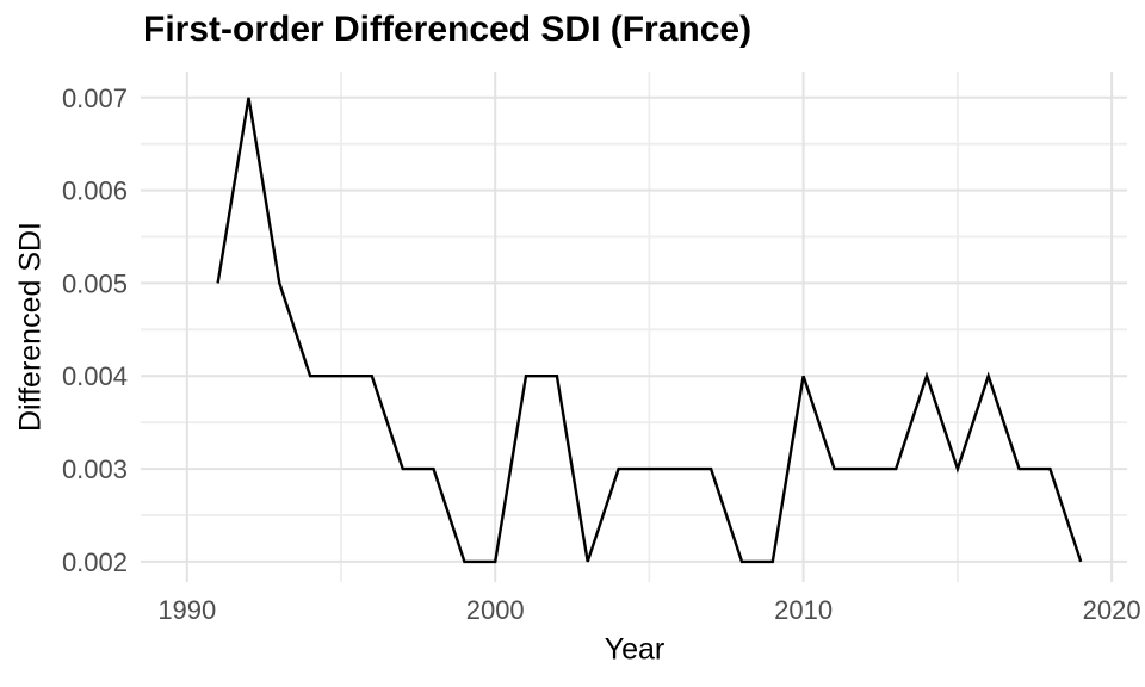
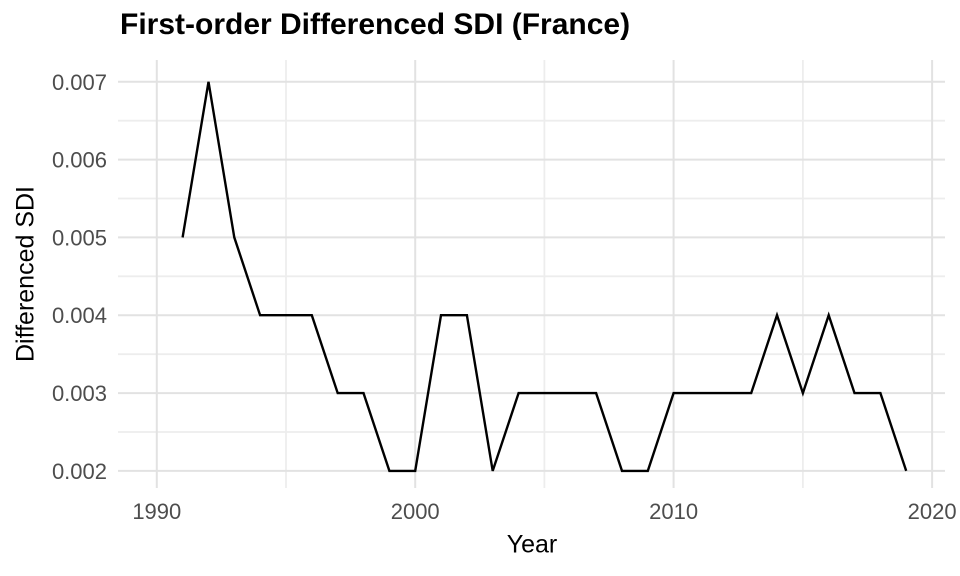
2010: 0.004 -> 0.003
